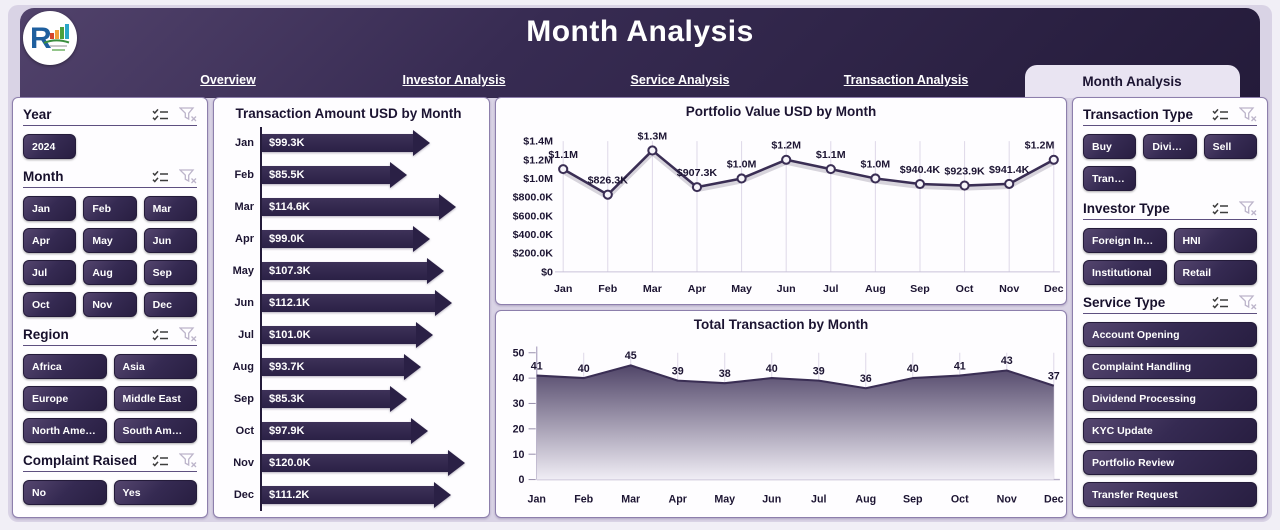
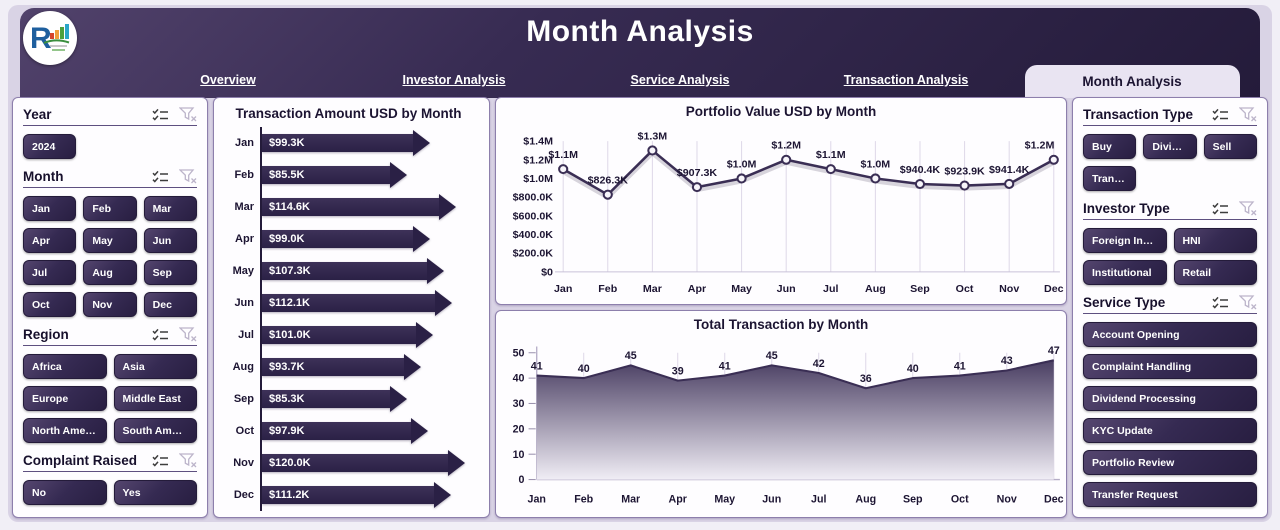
Total Transaction by Month/May: 38 -> 41
Total Transaction by Month/Jun: 40 -> 45
Total Transaction by Month/Jul: 39 -> 42
Total Transaction by Month/Dec: 37 -> 47
